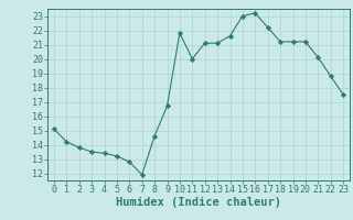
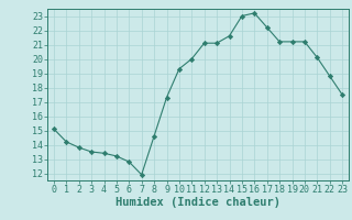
9: 16.7 -> 17.3
10: 21.8 -> 19.3
